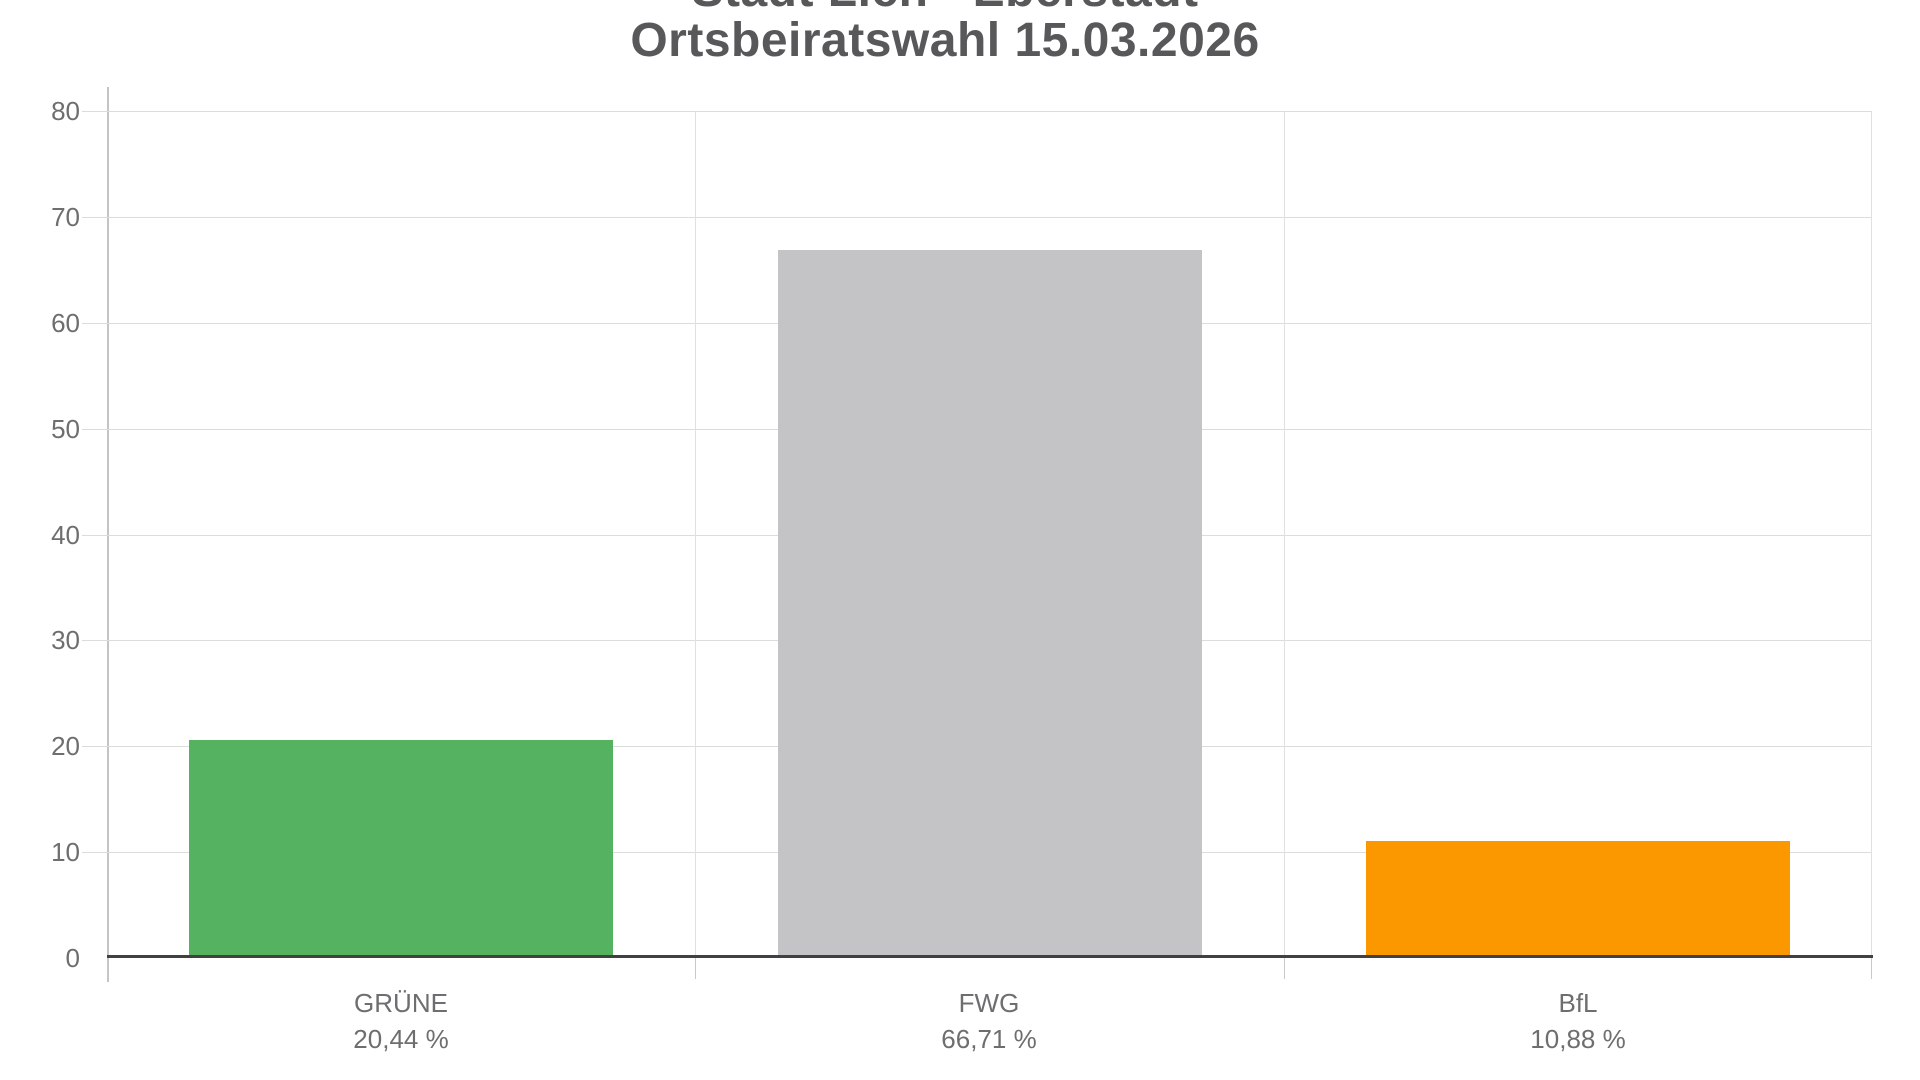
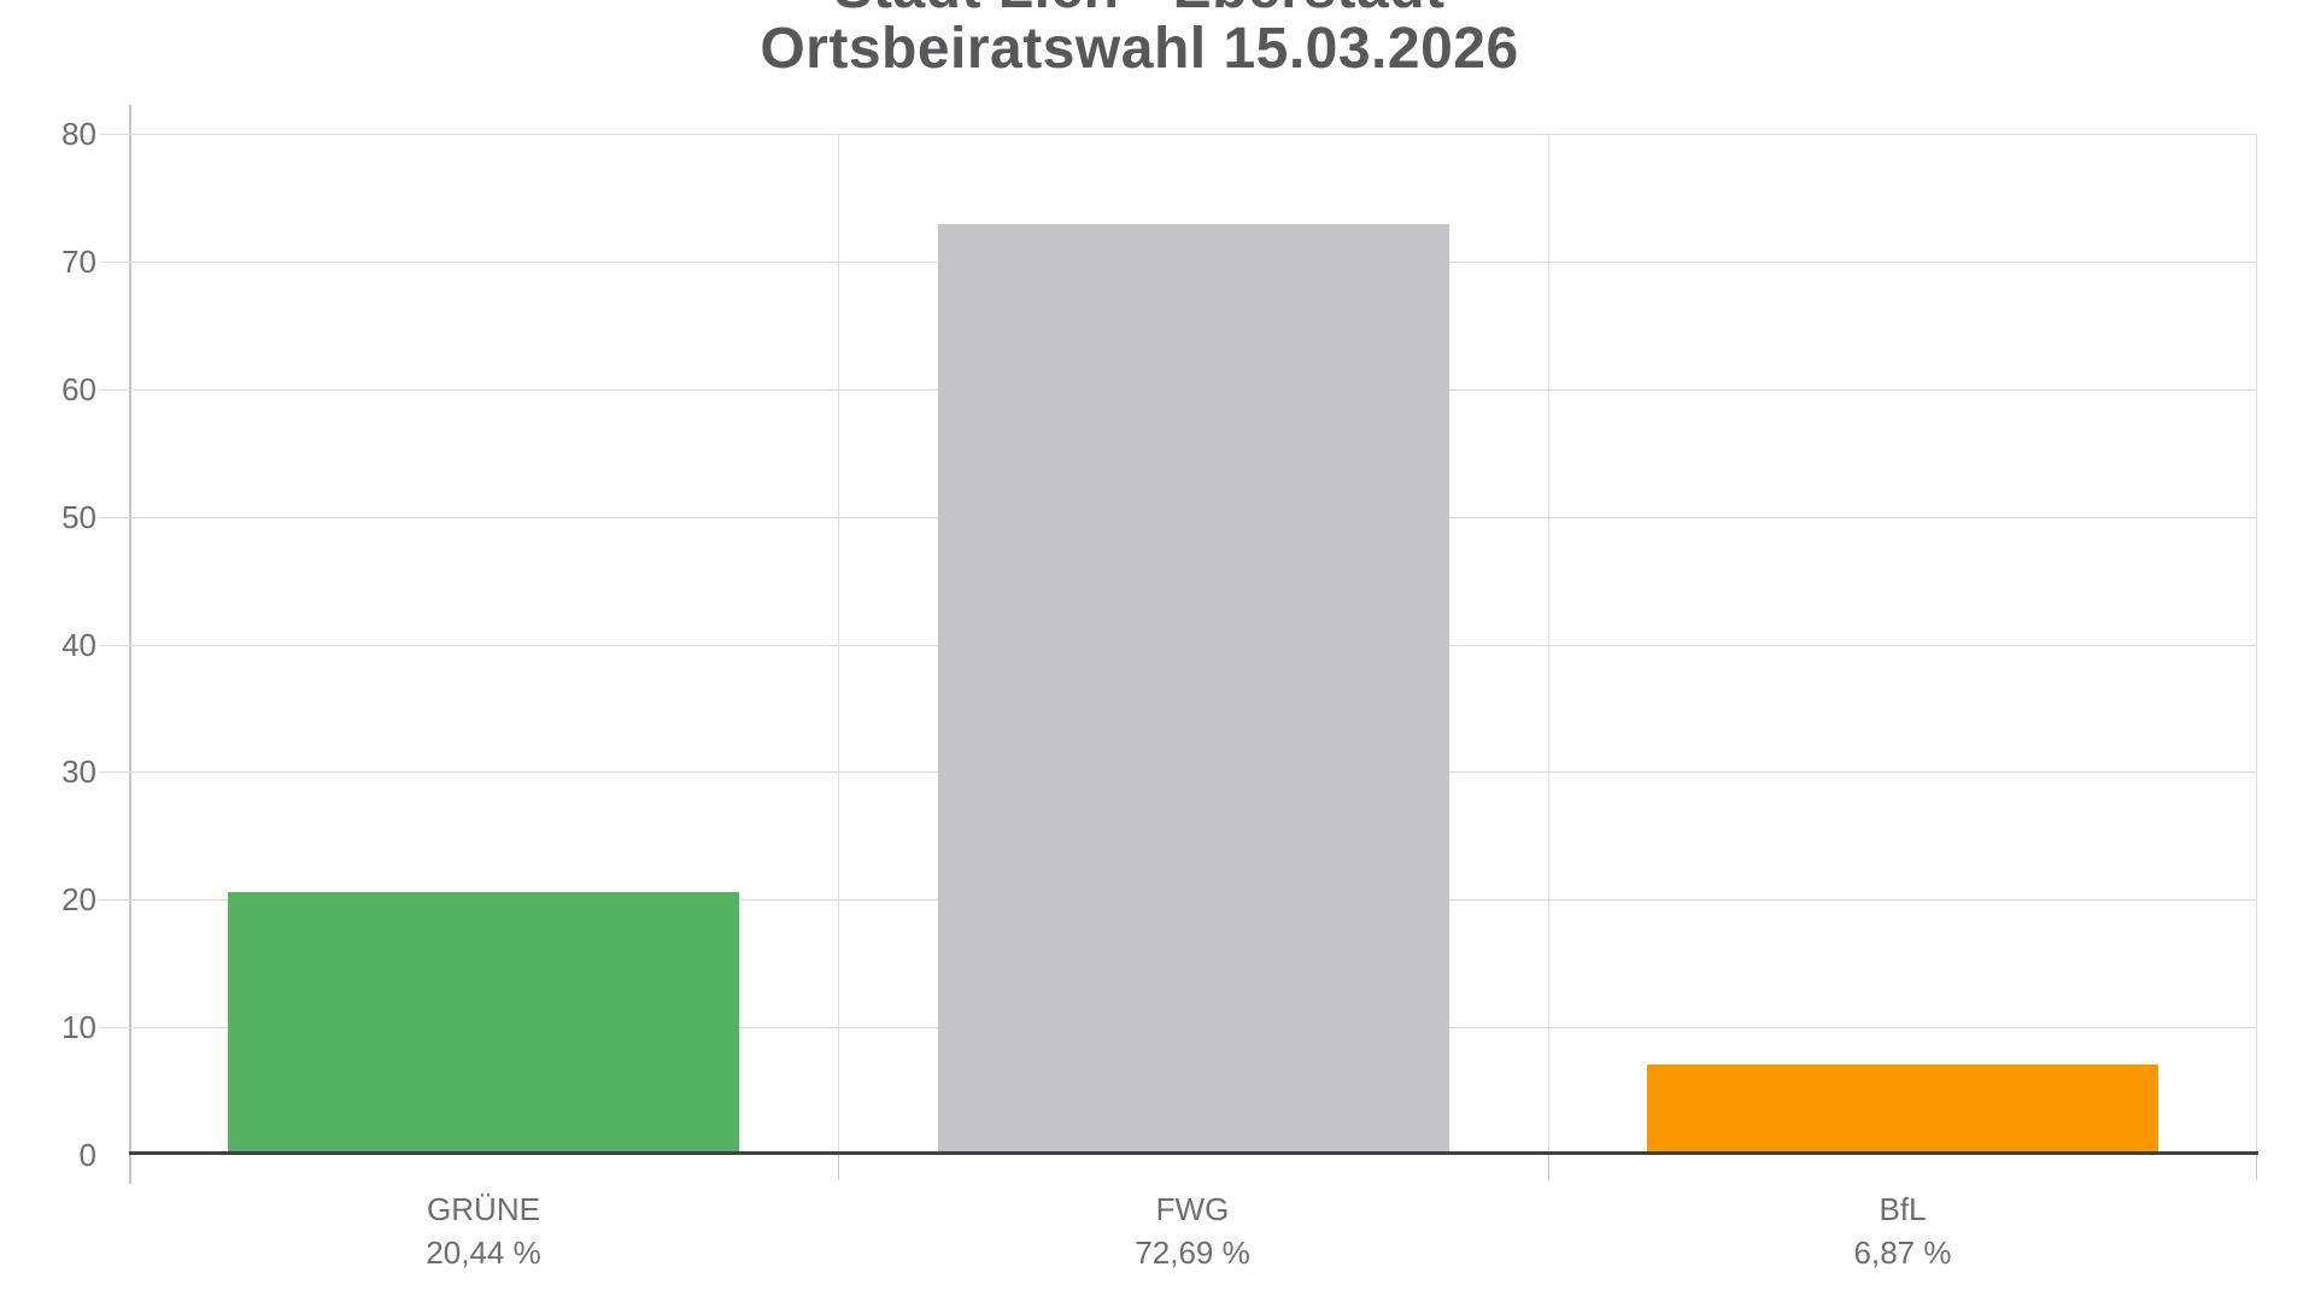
FWG: 66,71 -> 72,69
BfL: 10,88 -> 6,87
